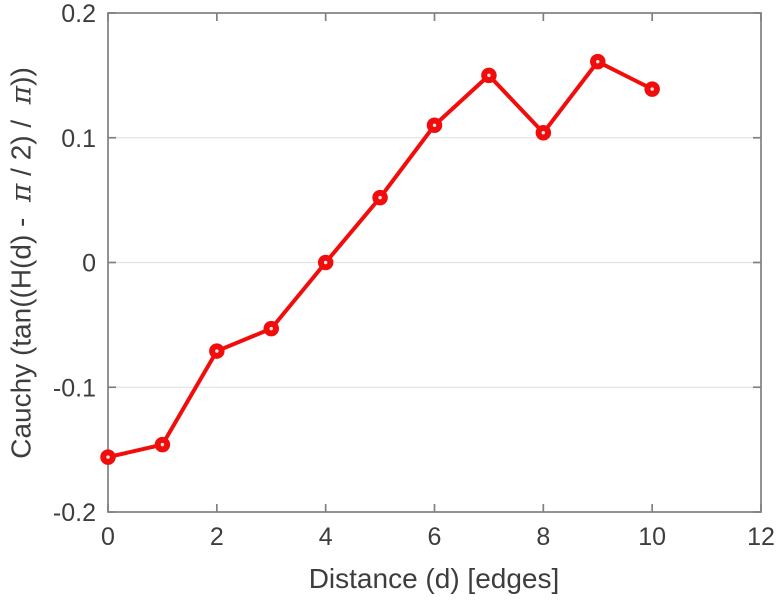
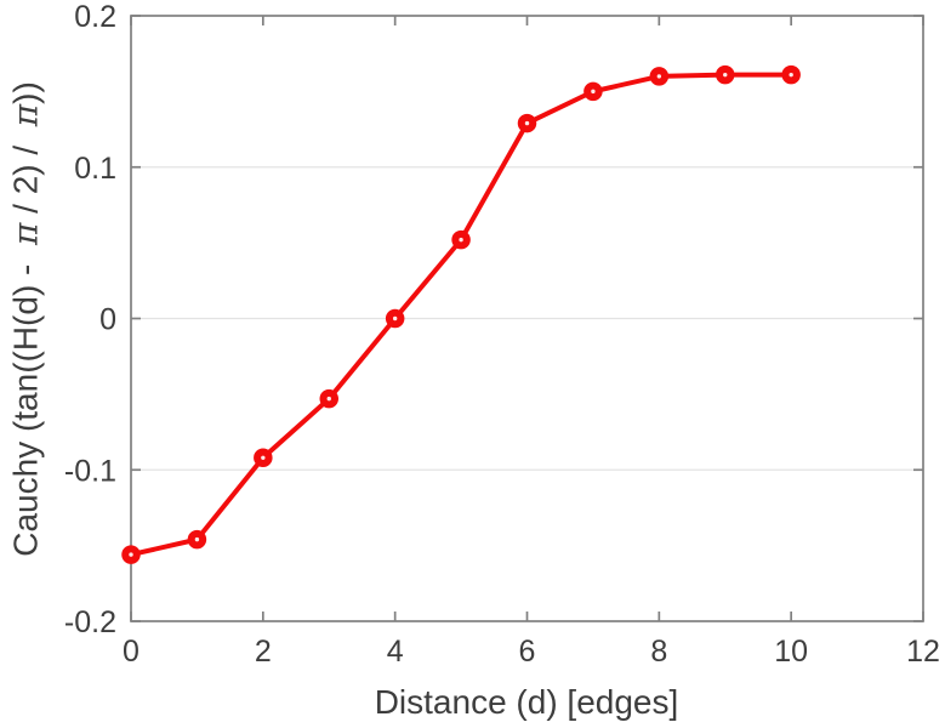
2: -0.071 -> -0.092
6: 0.110 -> 0.129
8: 0.104 -> 0.160
10: 0.139 -> 0.161
